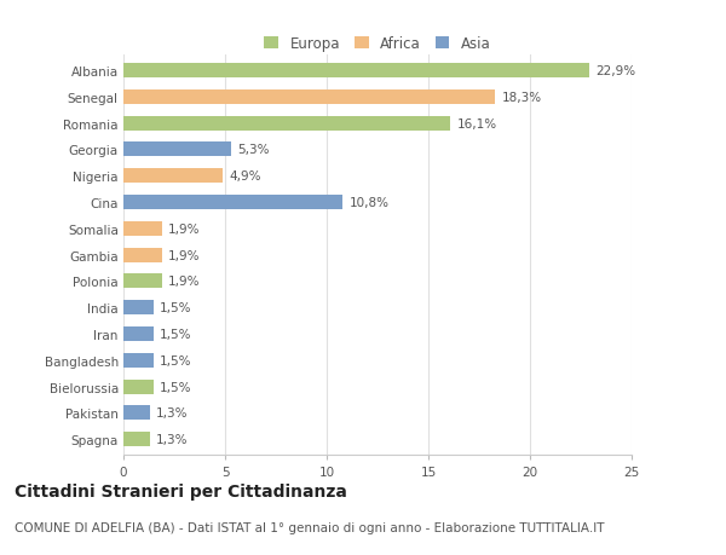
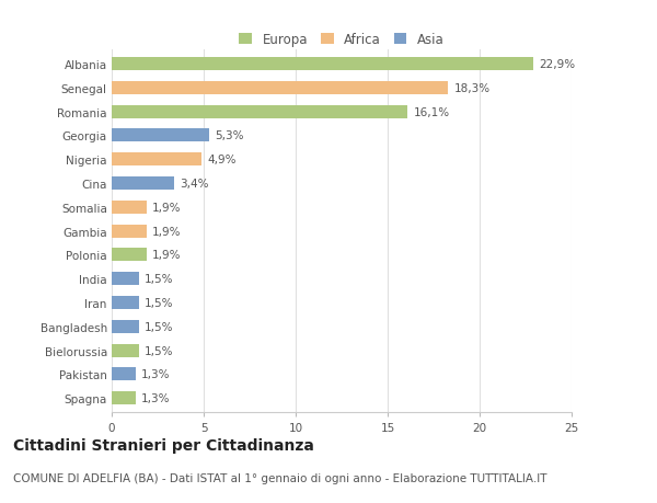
Cina: 10,8% -> 3,4%
